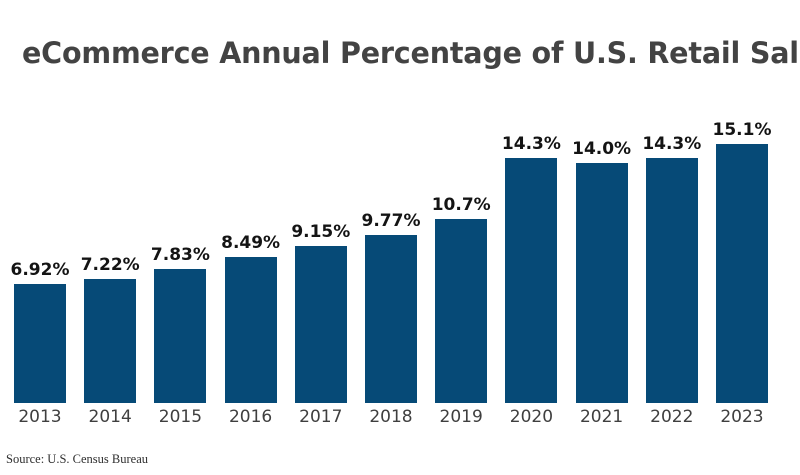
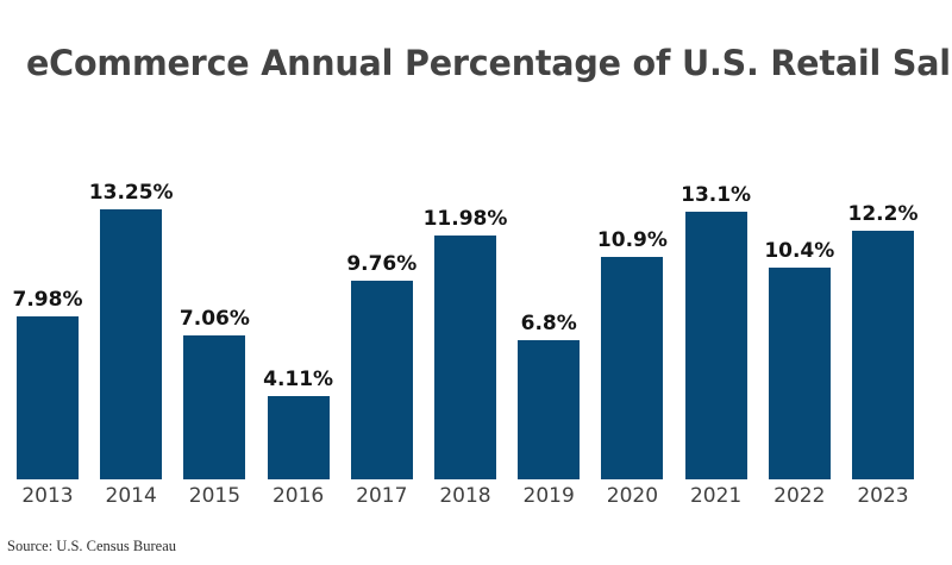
2013: 6.92% -> 7.98%
2014: 7.22% -> 13.25%
2015: 7.83% -> 7.06%
2016: 8.49% -> 4.11%
2017: 9.15% -> 9.76%
2018: 9.77% -> 11.98%
2019: 10.7% -> 6.8%
2020: 14.3% -> 10.9%
2021: 14.0% -> 13.1%
2022: 14.3% -> 10.4%
2023: 15.1% -> 12.2%
